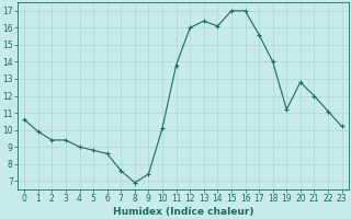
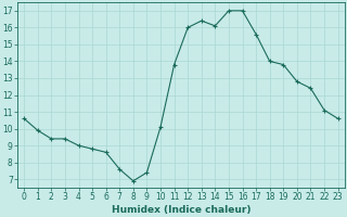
19: 11.2 -> 13.8
21: 12.0 -> 12.4
23: 10.2 -> 10.6
